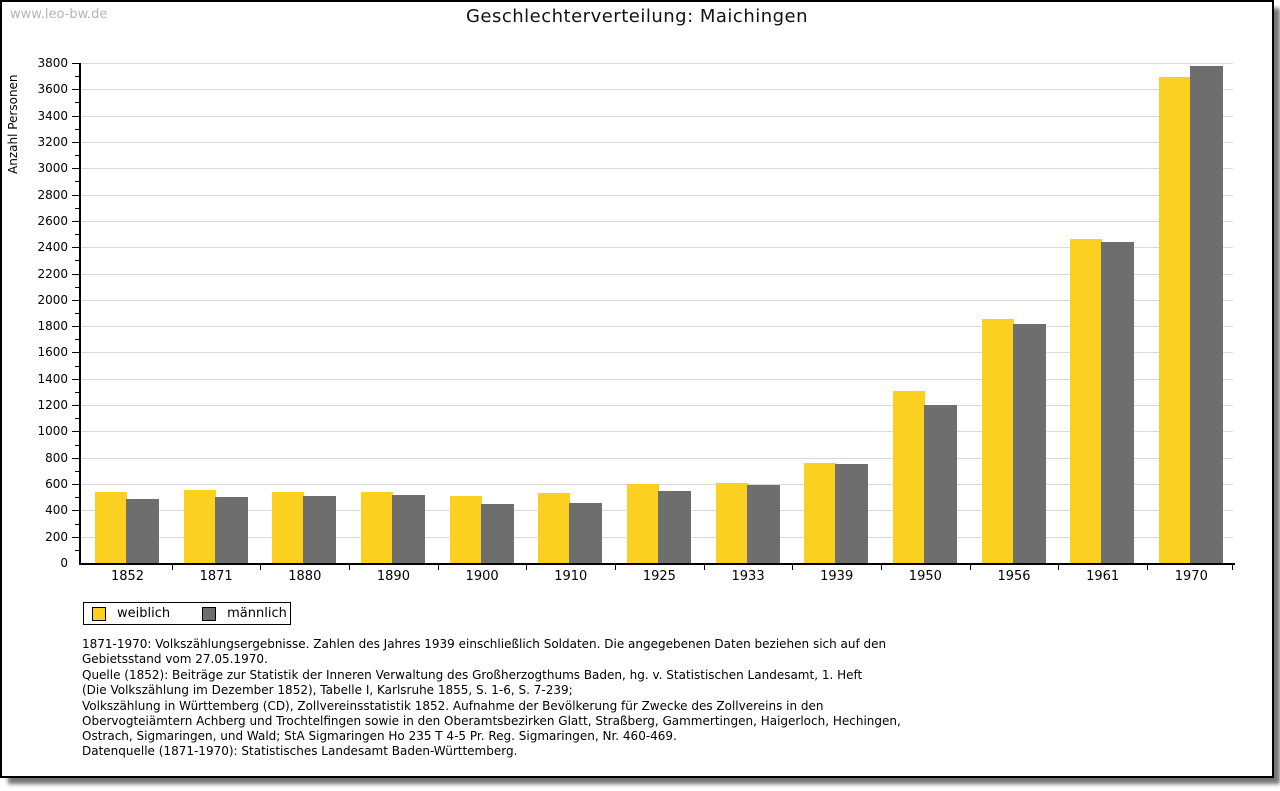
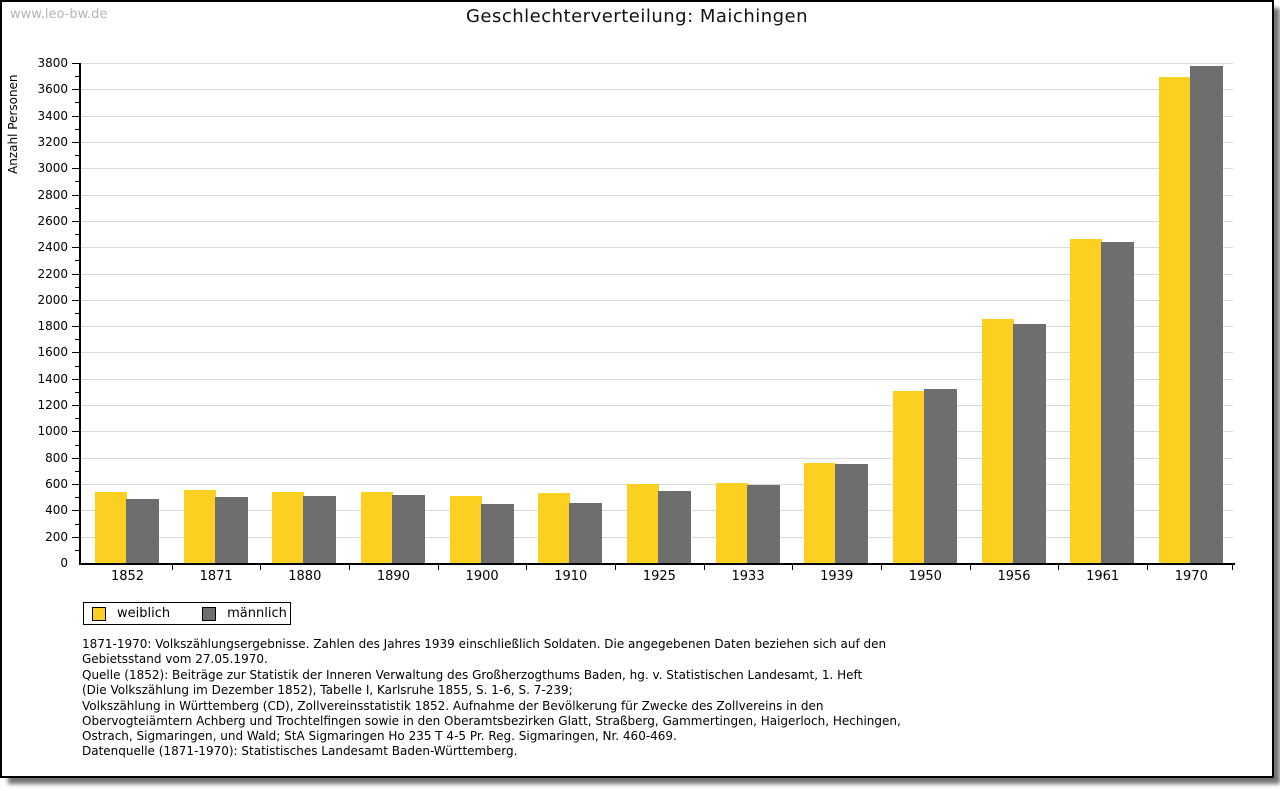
männlich/1950: 1200 -> 1320
